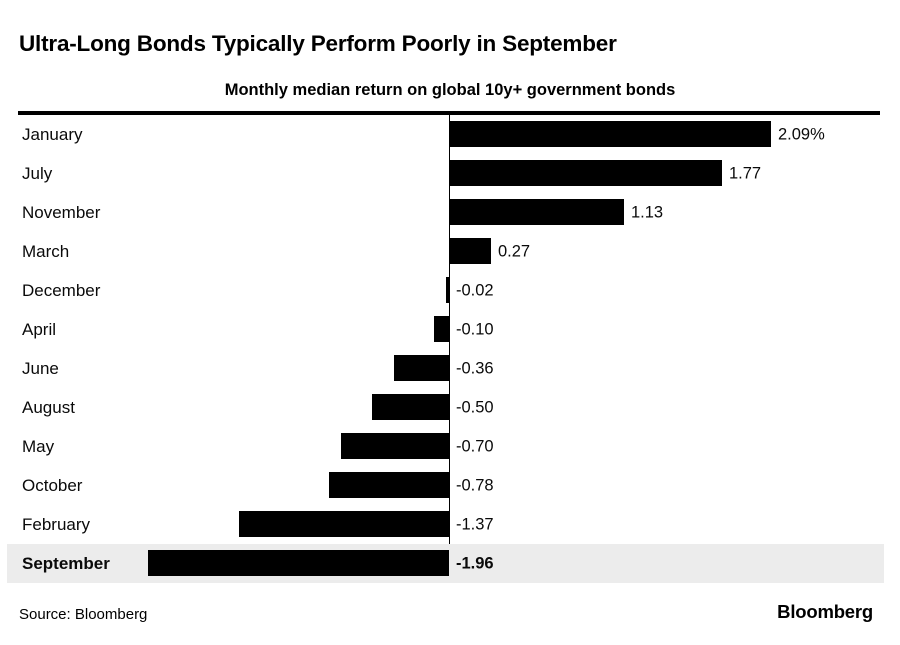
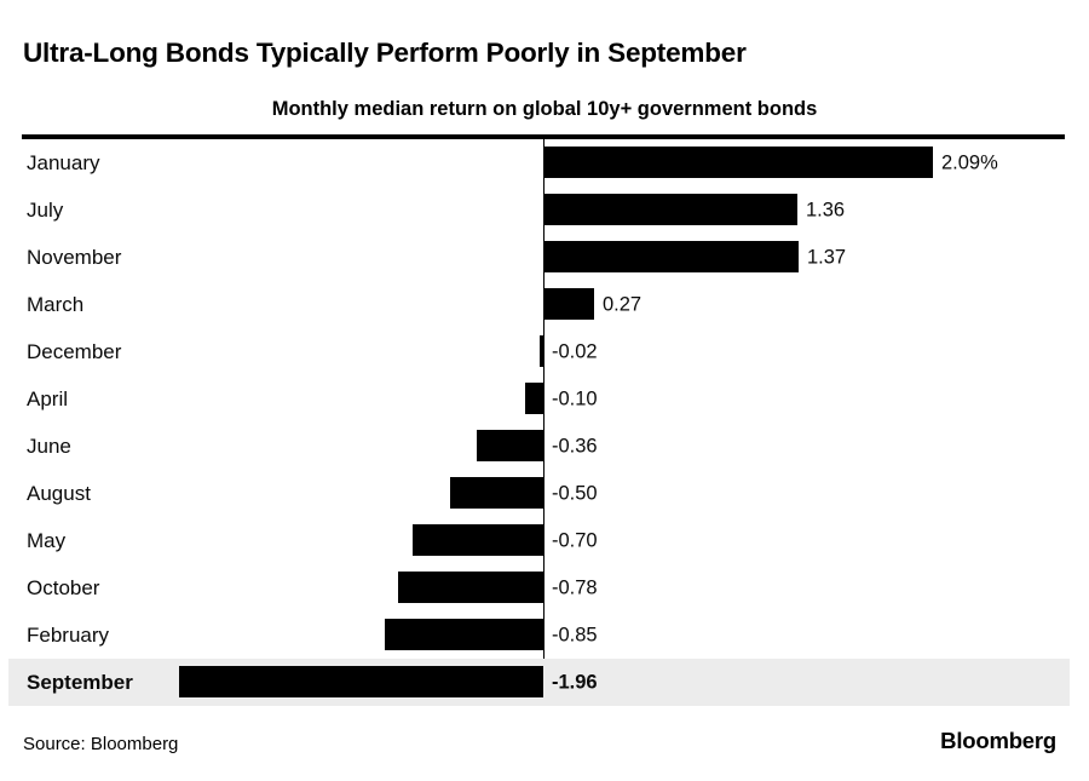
July: 1.77 -> 1.36
November: 1.13 -> 1.37
February: -1.37 -> -0.85
